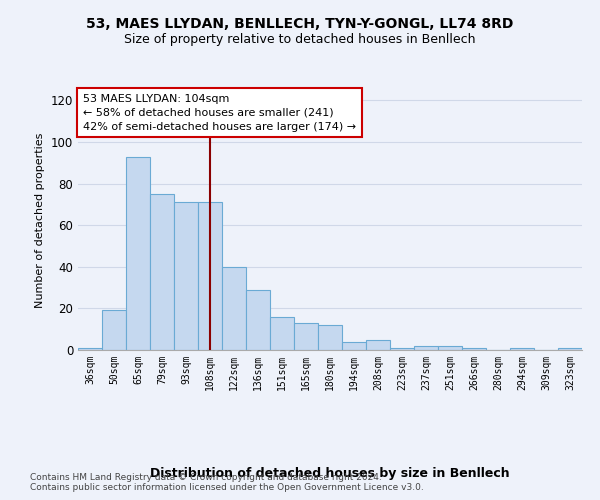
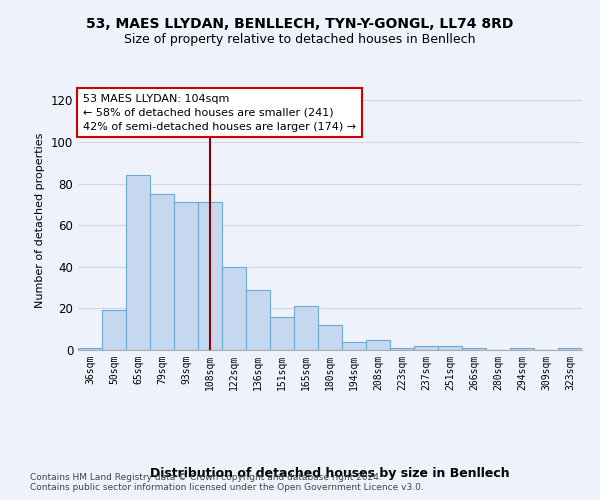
65sqm: 93 -> 84
165sqm: 13 -> 21
